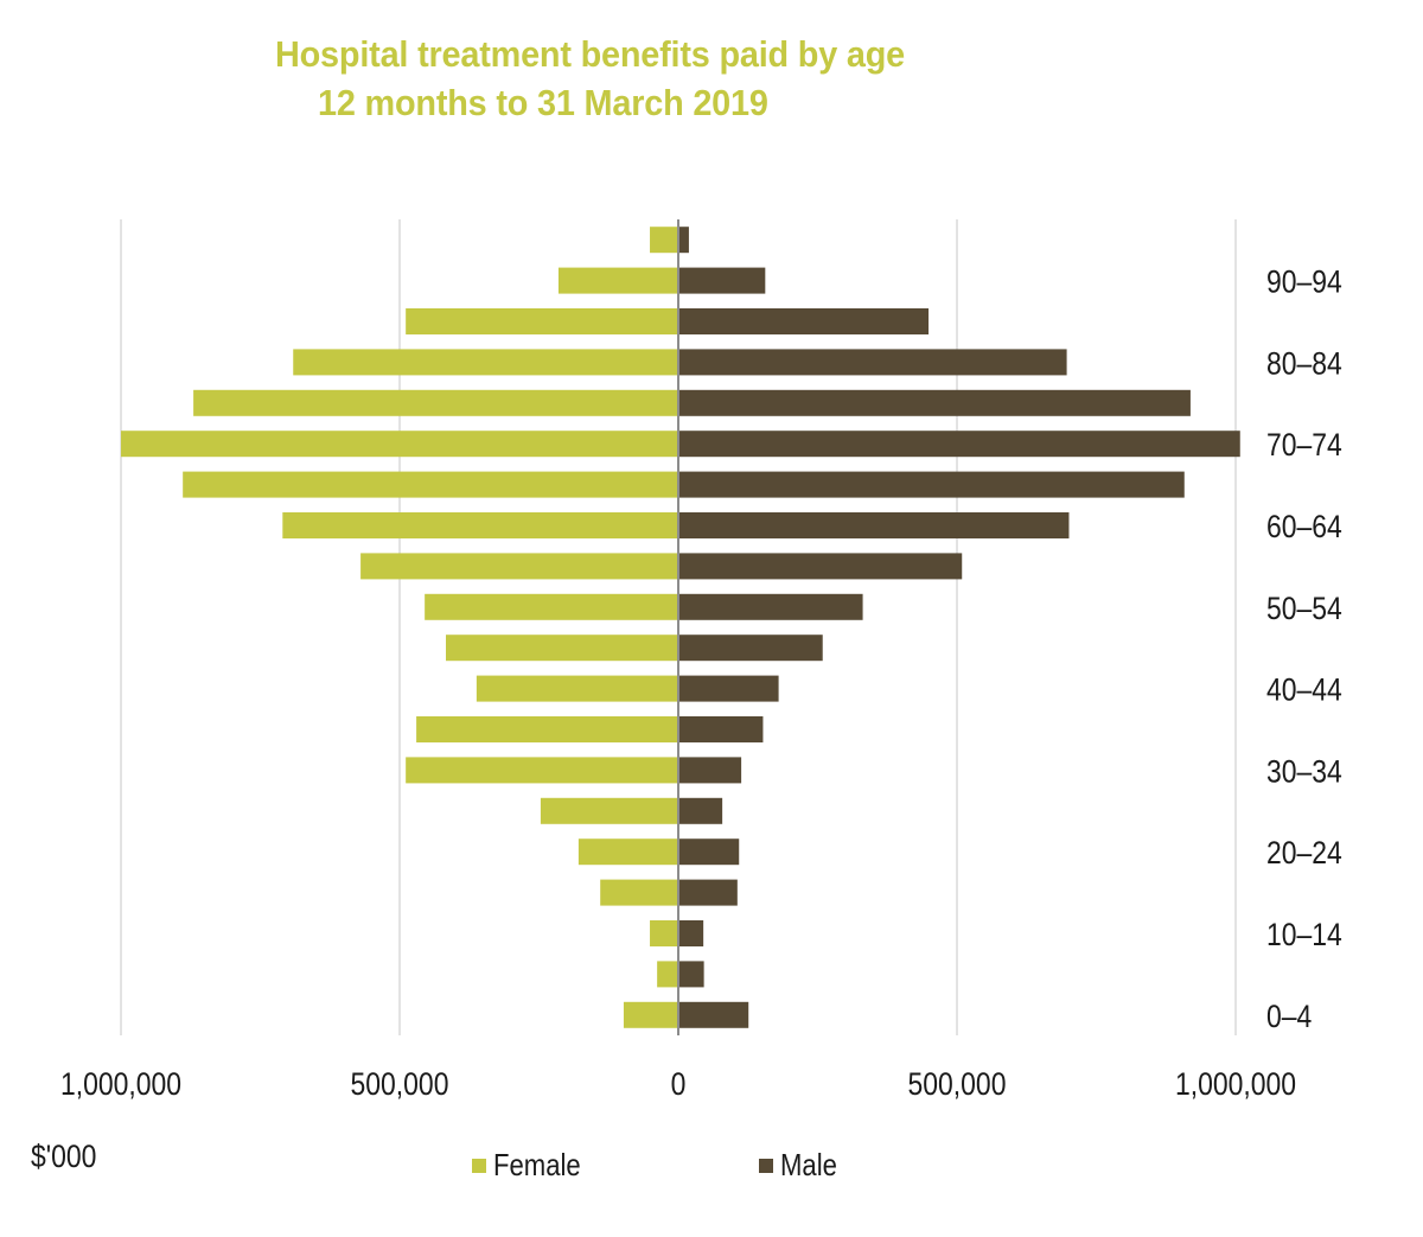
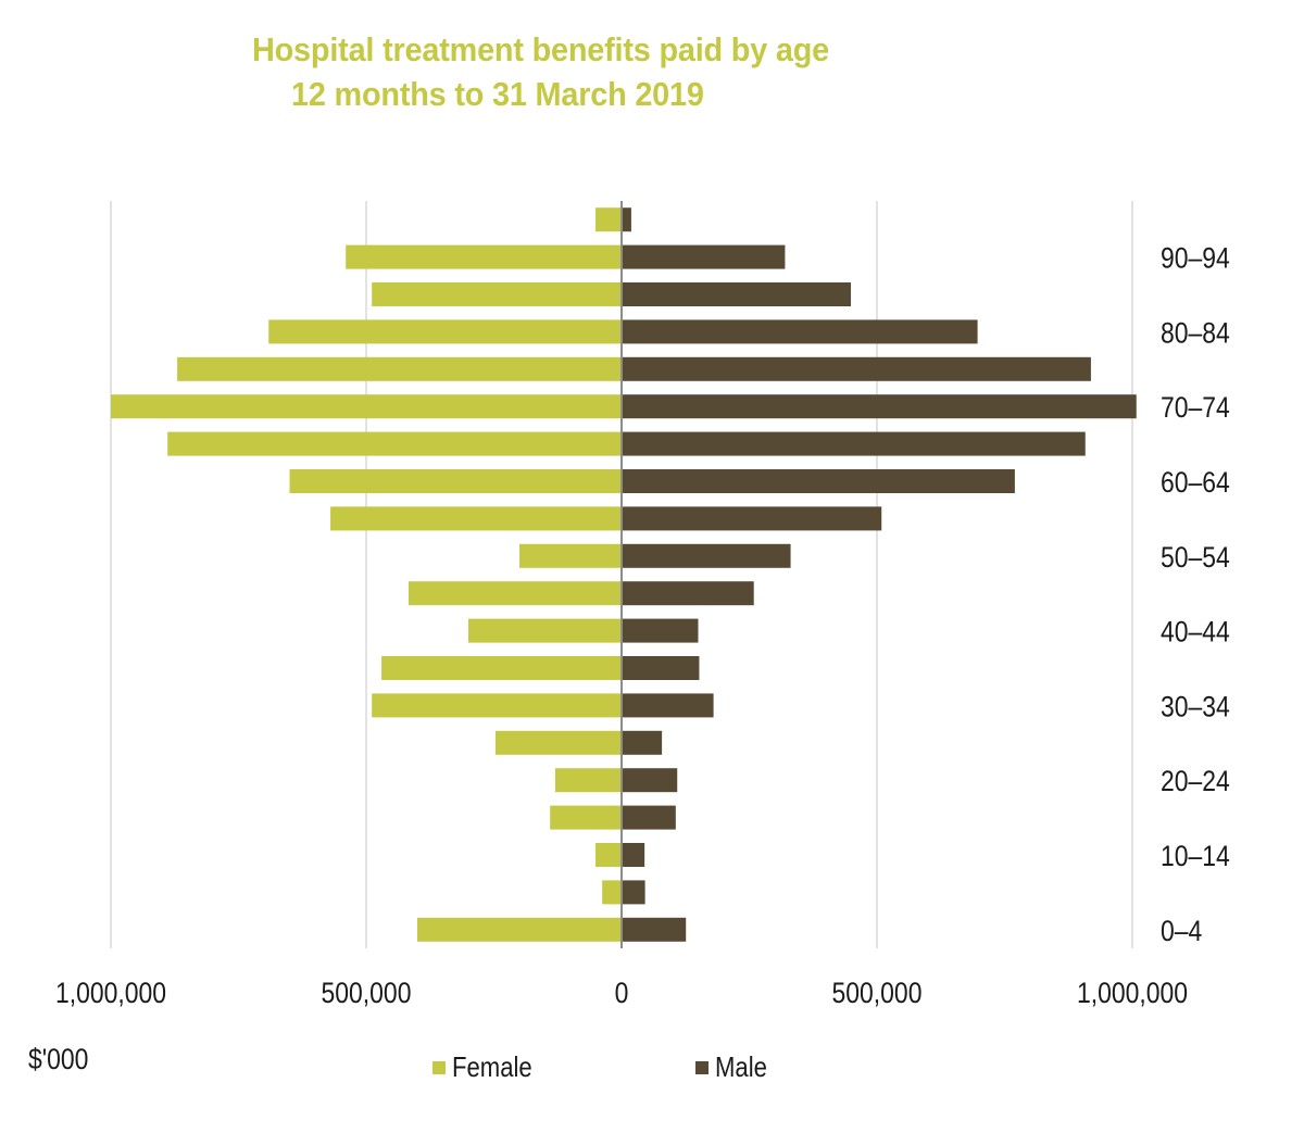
Female/90–94: 220000 -> 540000
Male/90–94: 160000 -> 320000
Female/60–64: 710000 -> 650000
Male/60–64: 700000 -> 770000
Female/50–54: 460000 -> 200000
Female/40–44: 360000 -> 300000
Male/40–44: 180000 -> 150000
Male/30–34: 110000 -> 180000
Female/20–24: 180000 -> 130000
Female/0–4: 100000 -> 400000
